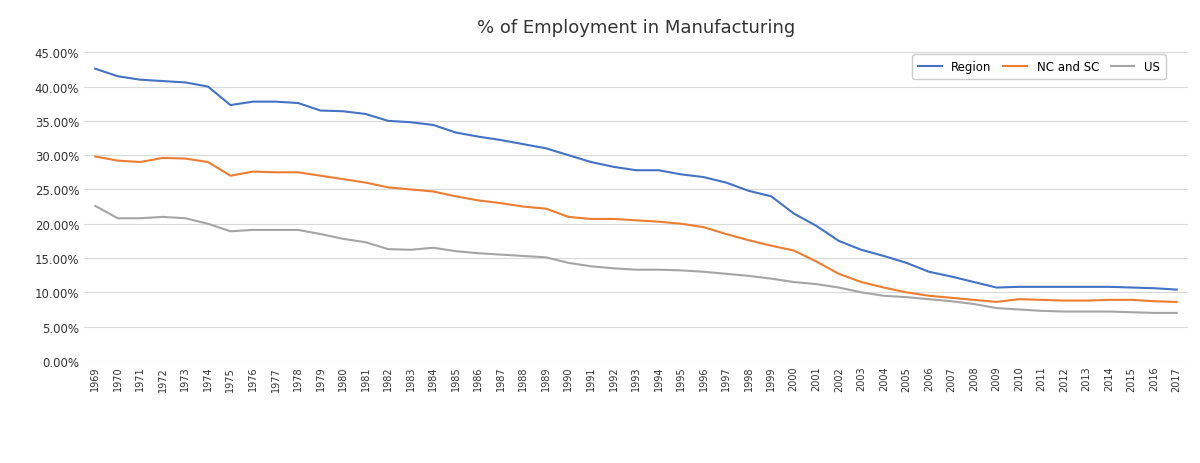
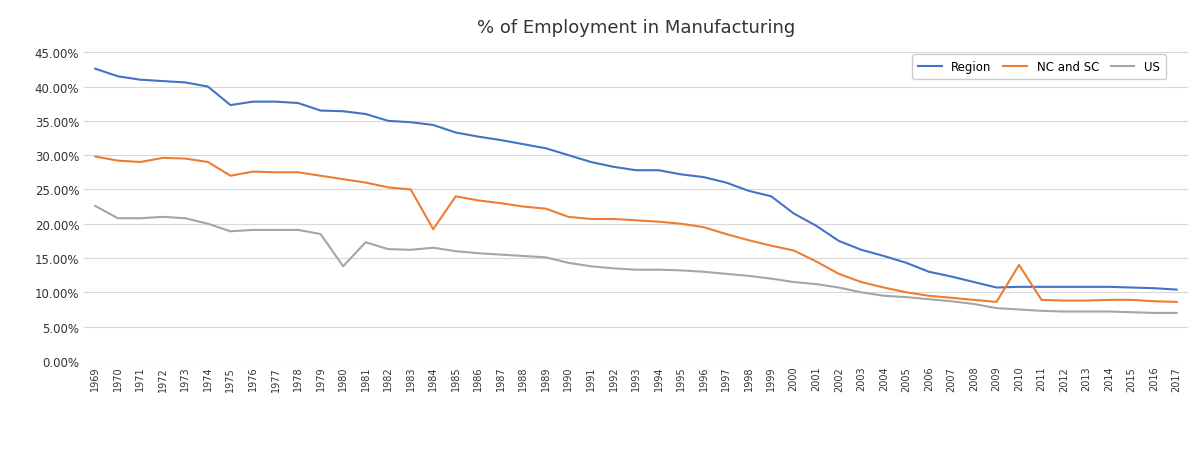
US/1980: 17.8% -> 13.8%
NC and SC/1984: 24.7% -> 19.2%
NC and SC/2010: 9.0% -> 14.0%
